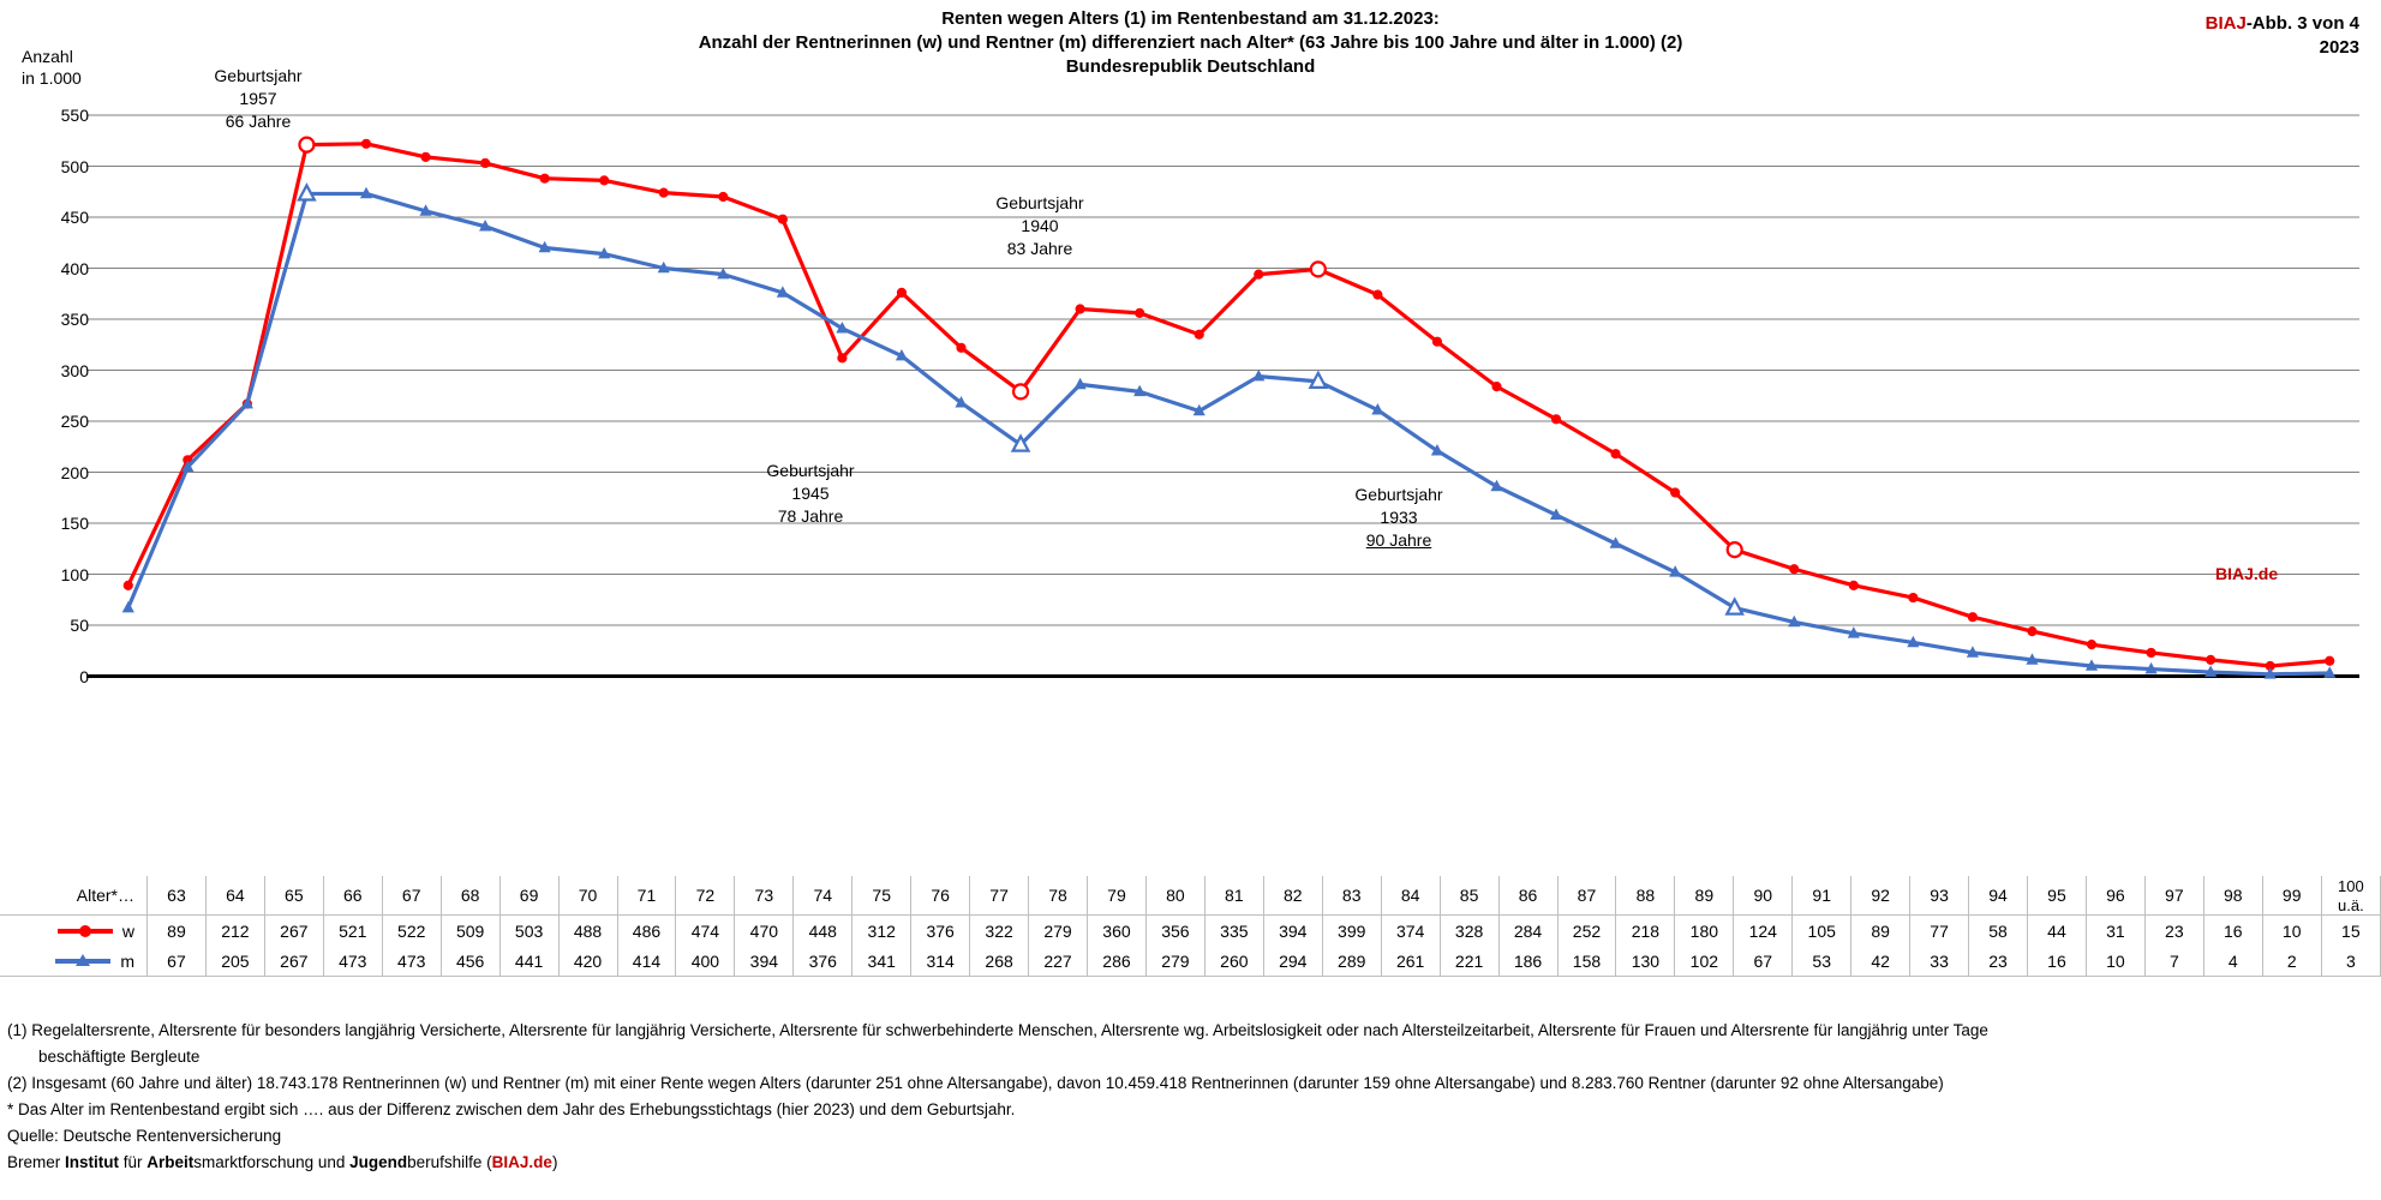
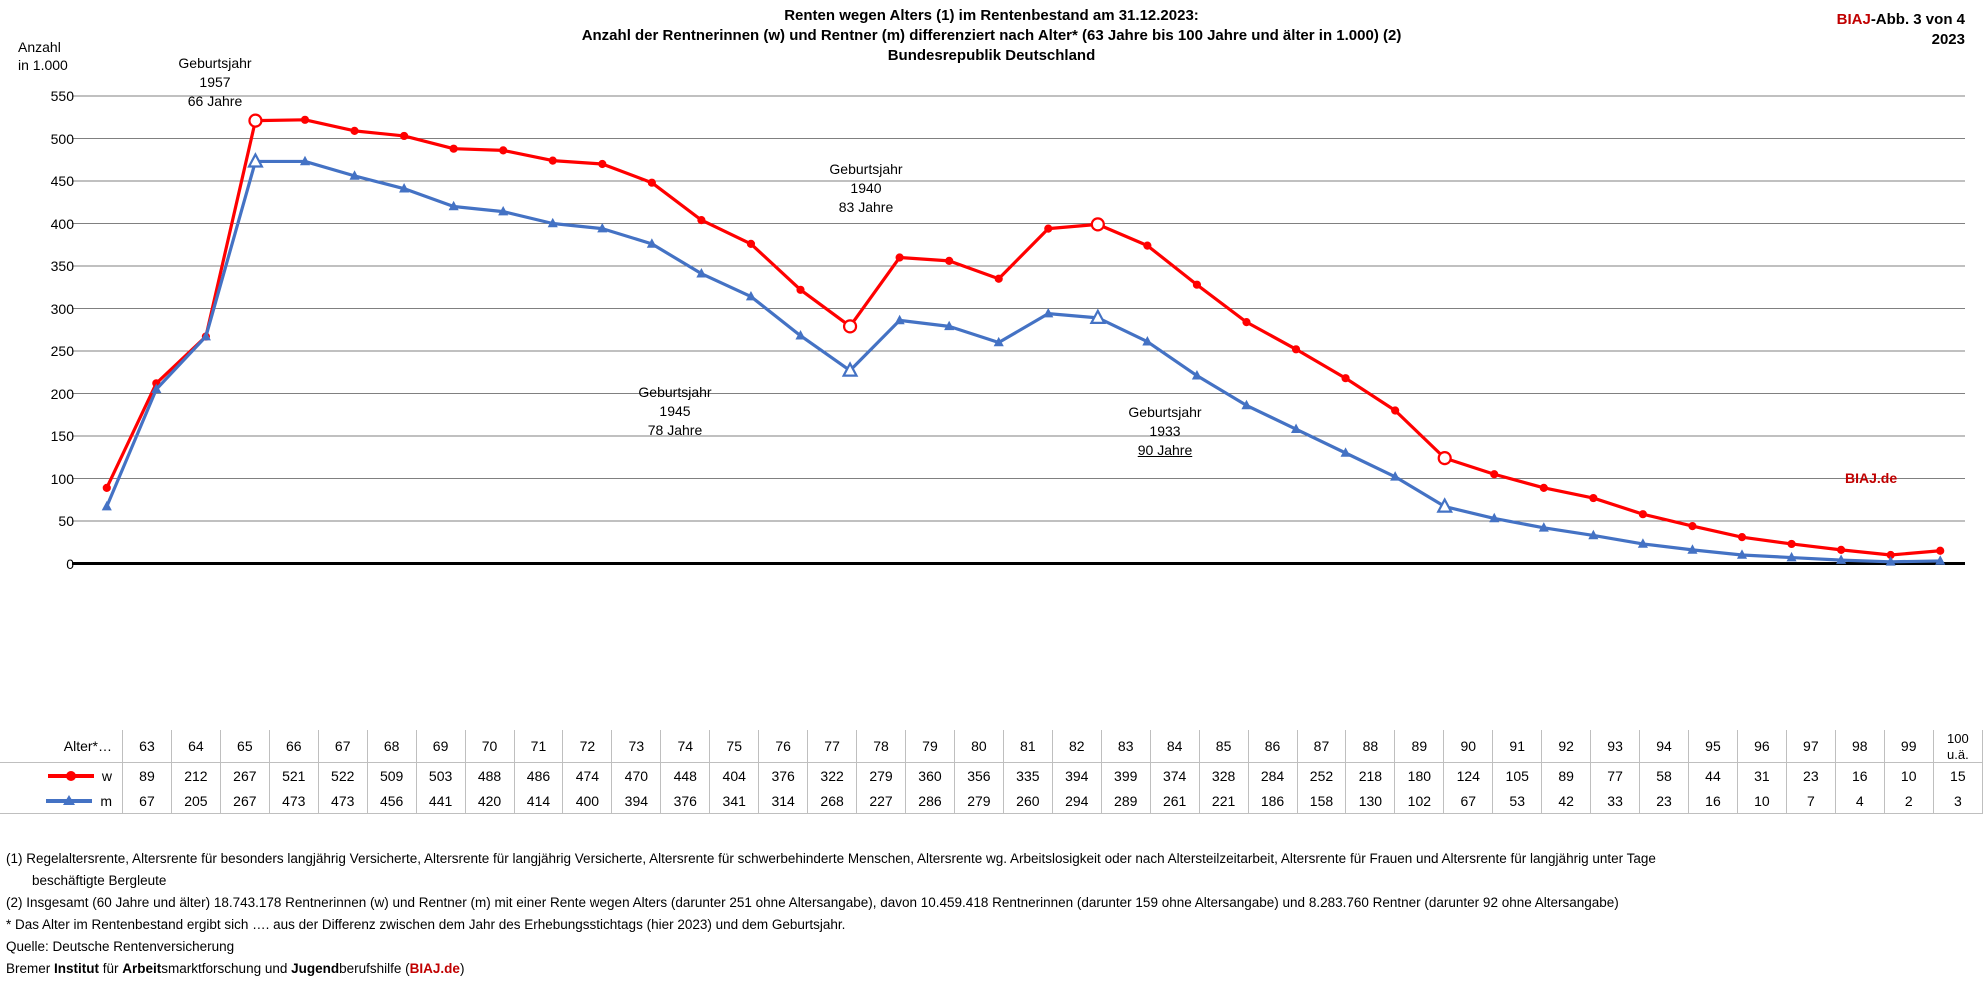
w/75: 312 -> 404
